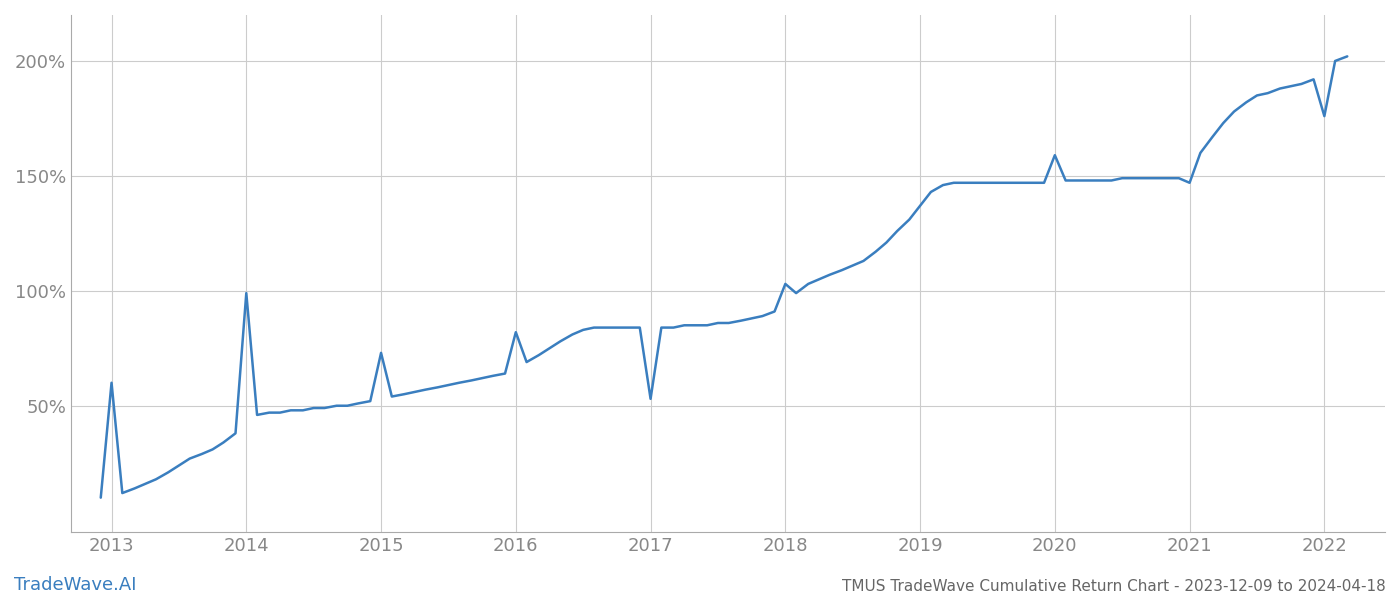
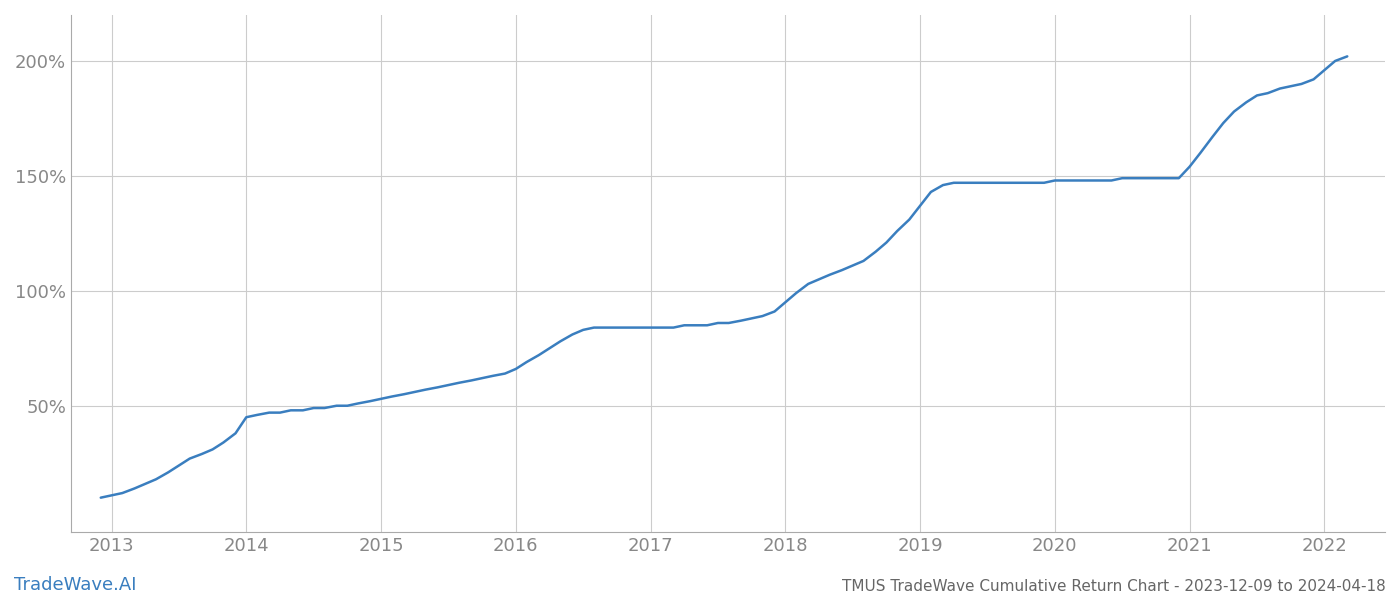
2013: 60% -> 11%
2014: 99% -> 45%
2015: 73% -> 53%
2016: 82% -> 66%
2017: 53% -> 84%
2018: 103% -> 95%
2020: 159% -> 148%
2021: 147% -> 154%
2022: 176% -> 196%
